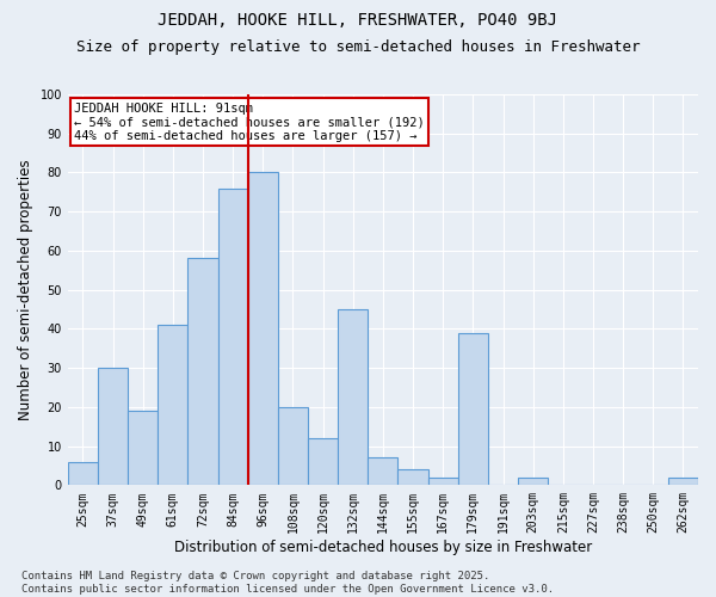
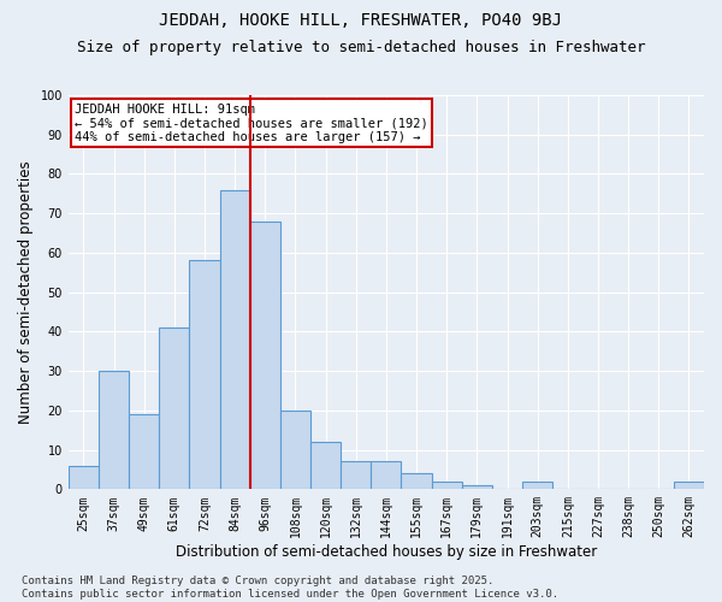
96sqm: 80 -> 68
132sqm: 45 -> 7
179sqm: 39 -> 1
